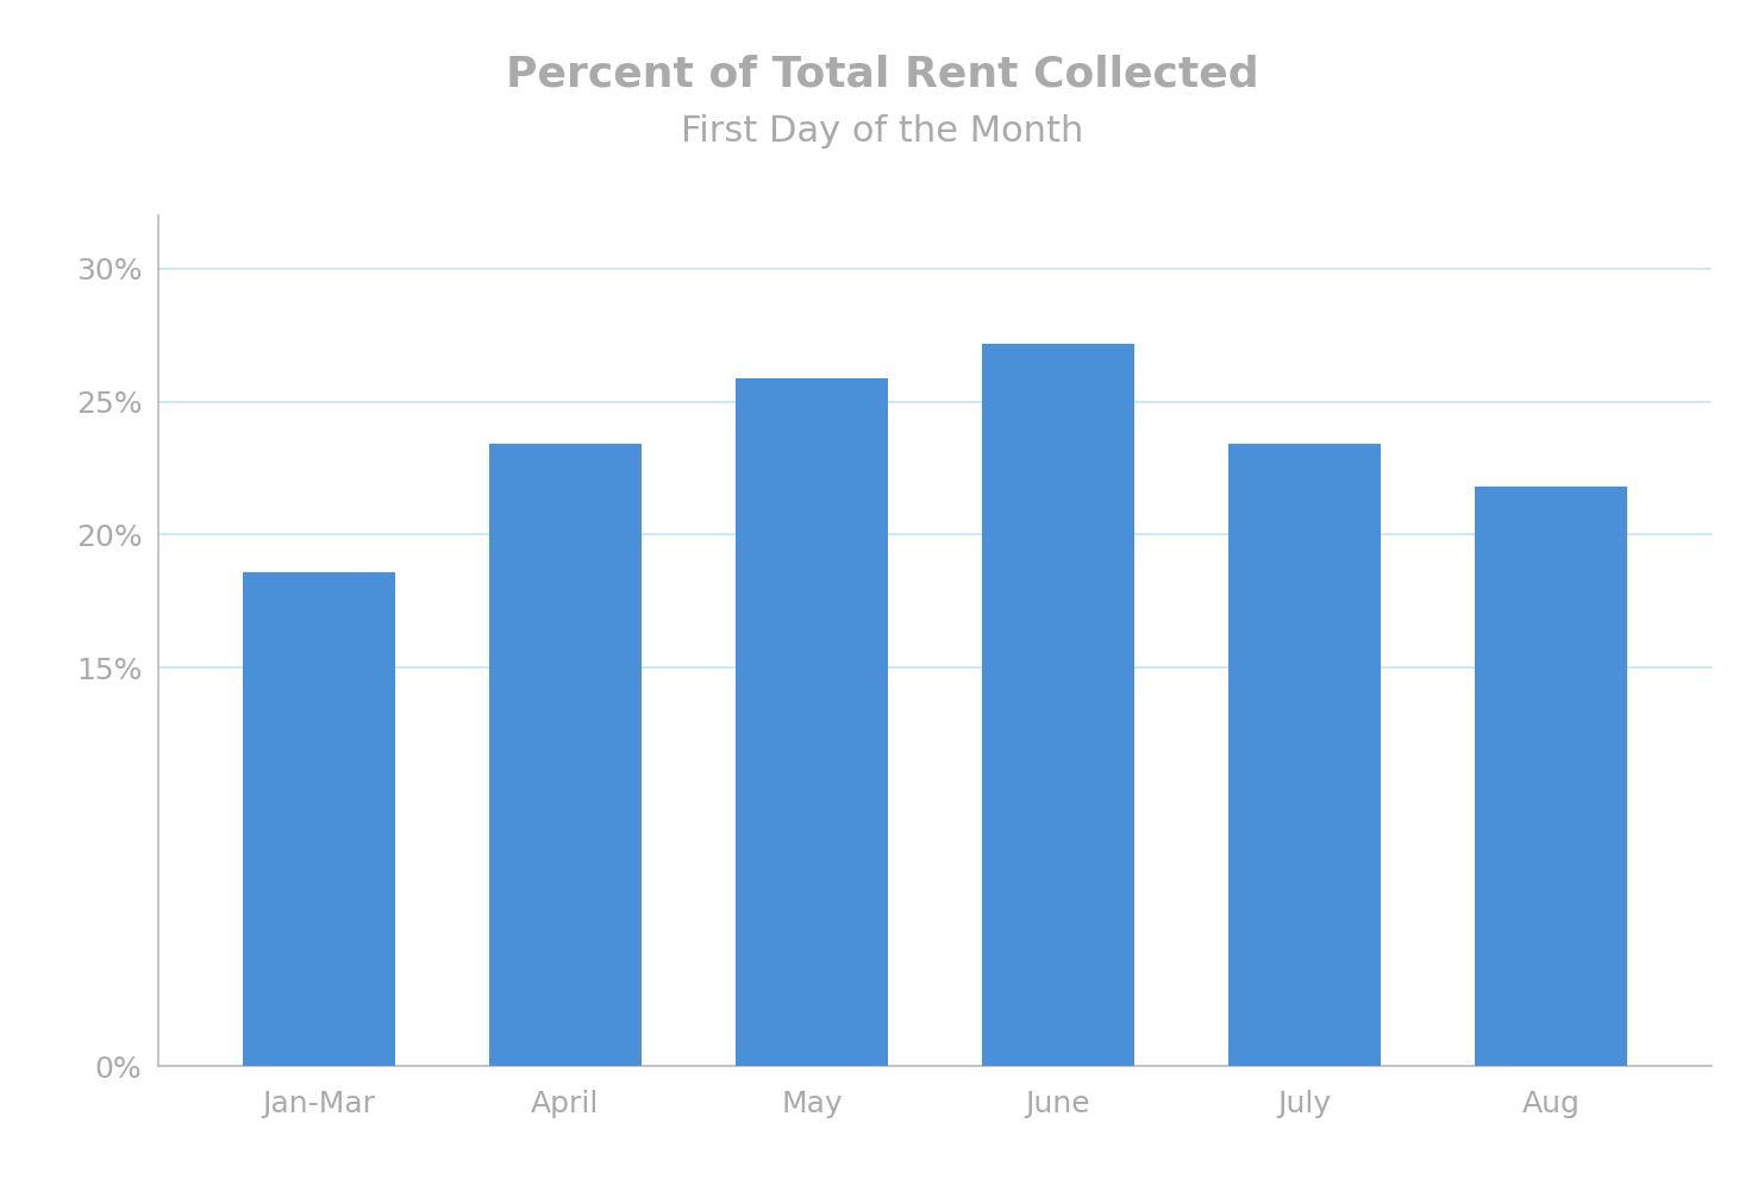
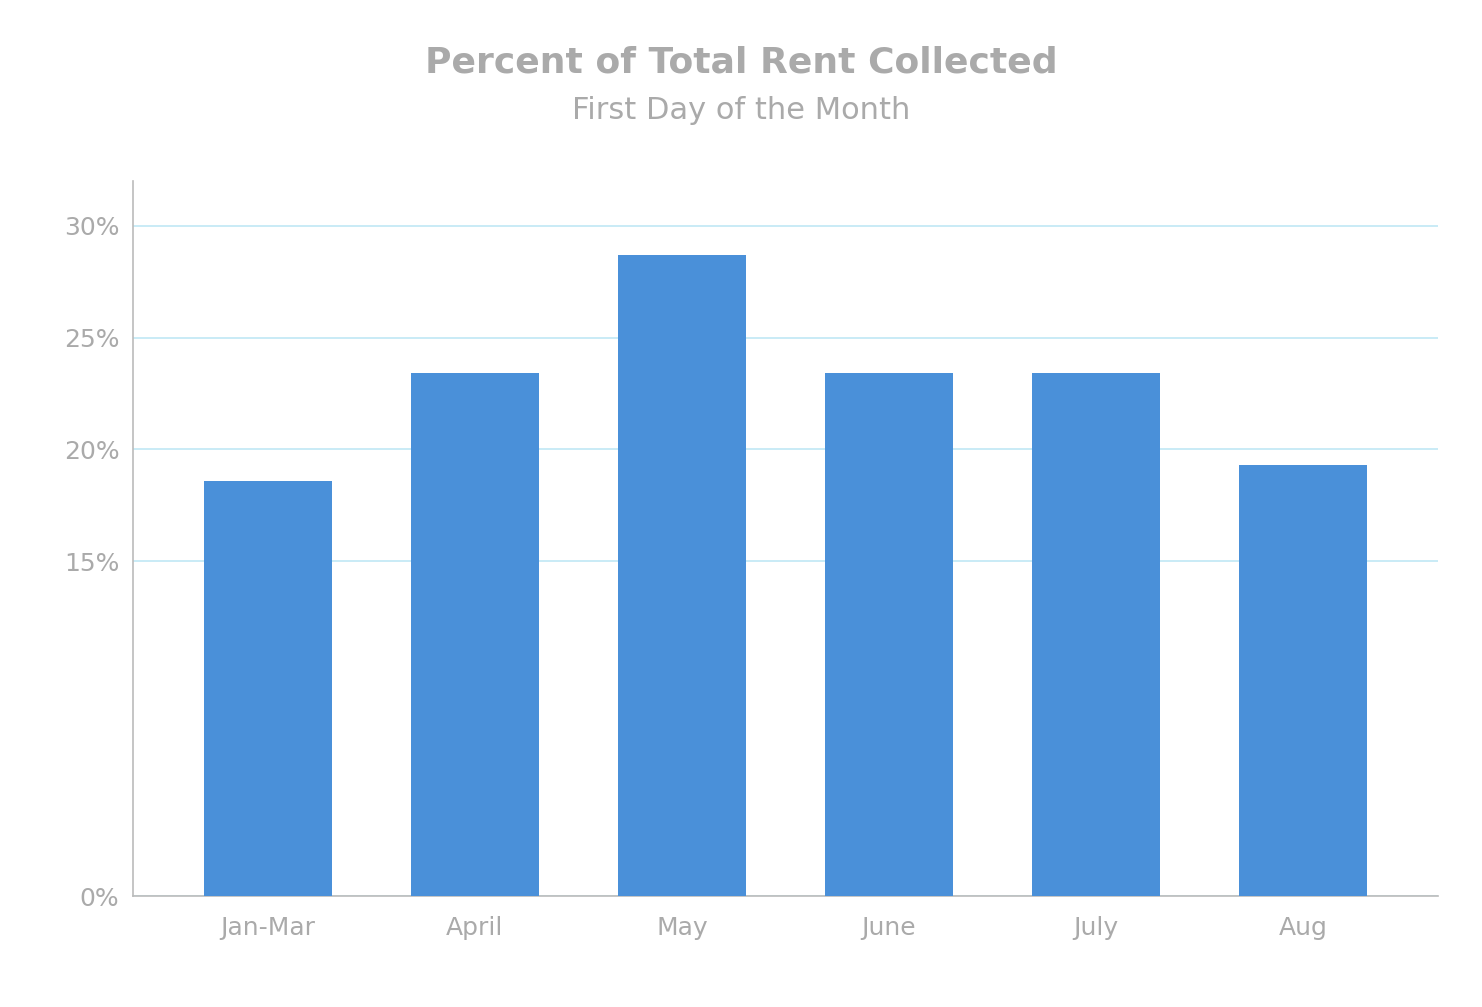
May: 25.9% -> 28.7%
June: 27.2% -> 23.4%
Aug: 21.8% -> 19.3%
